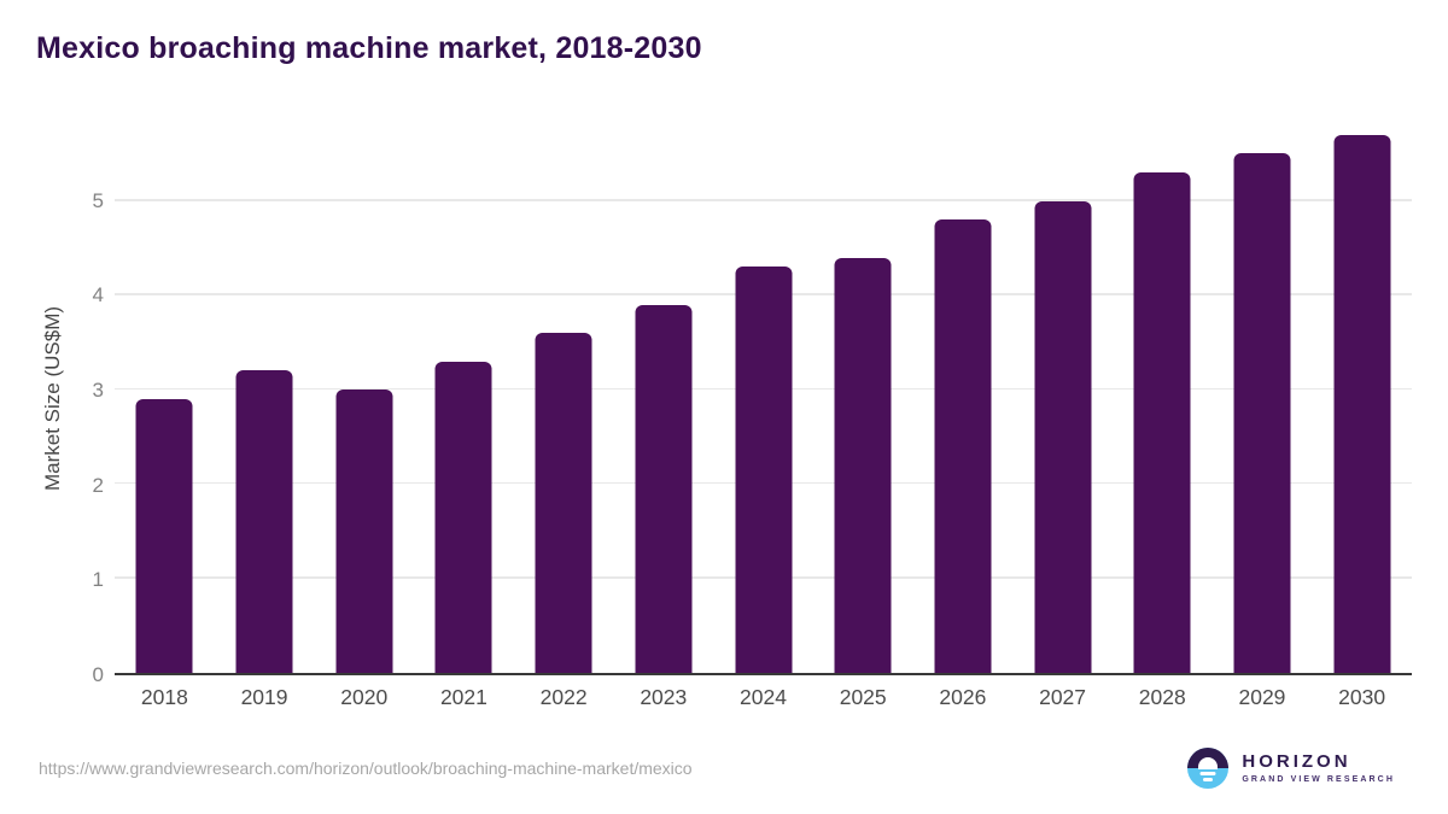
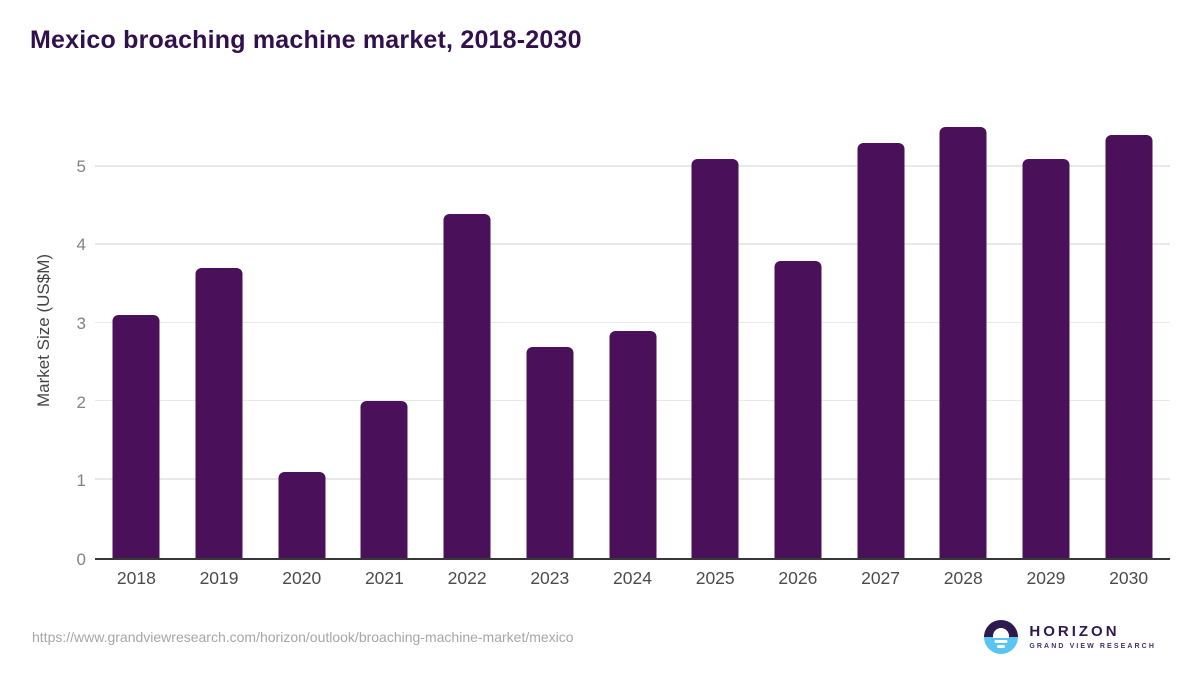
2018: 2.9 -> 3.1
2019: 3.2 -> 3.7
2020: 3.0 -> 1.1
2021: 3.3 -> 2.0
2022: 3.6 -> 4.4
2023: 3.9 -> 2.7
2024: 4.3 -> 2.9
2025: 4.4 -> 5.1
2026: 4.8 -> 3.8
2027: 5.0 -> 5.3
2028: 5.3 -> 5.5
2029: 5.5 -> 5.1
2030: 5.7 -> 5.4
